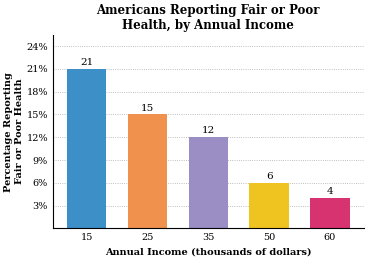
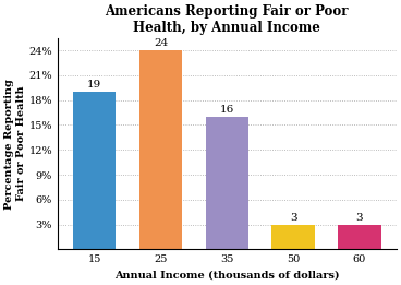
15: 21 -> 19
25: 15 -> 24
35: 12 -> 16
50: 6 -> 3
60: 4 -> 3
